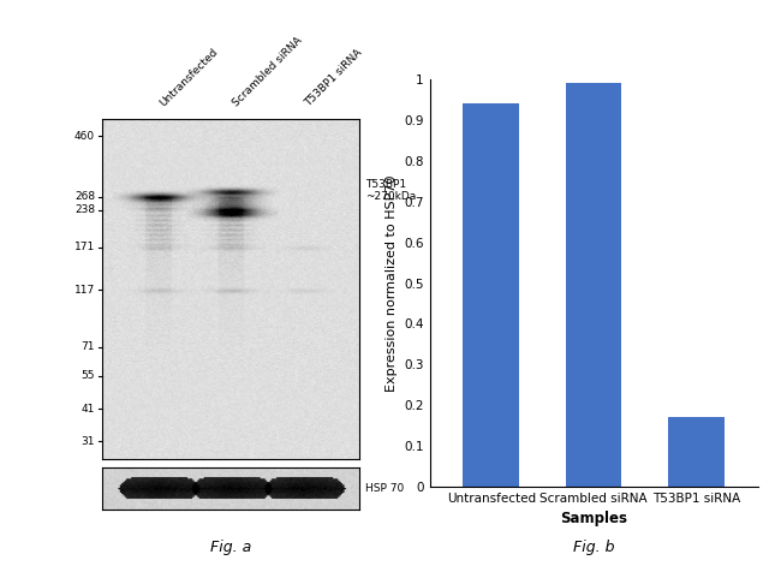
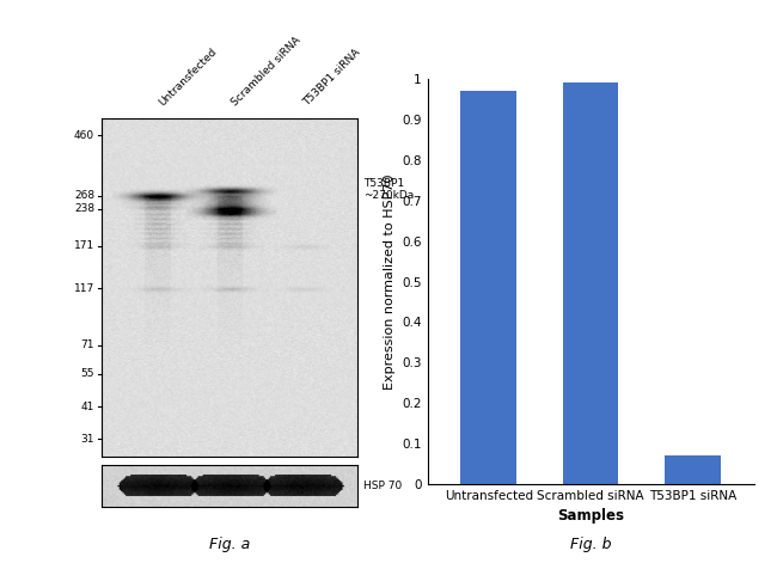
Untransfected: 0.94 -> 0.97
T53BP1 siRNA: 0.17 -> 0.07
